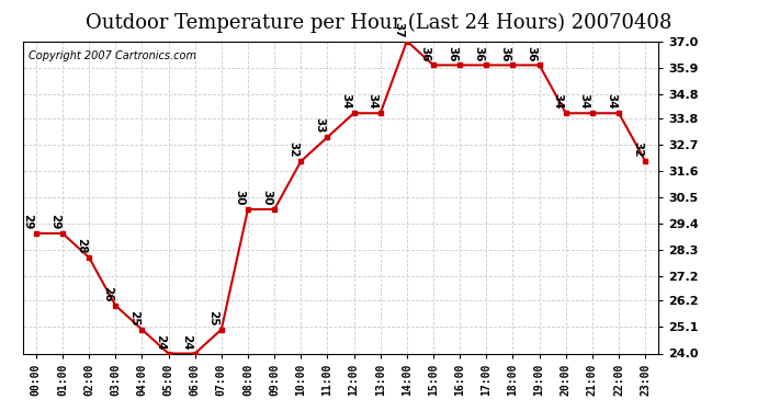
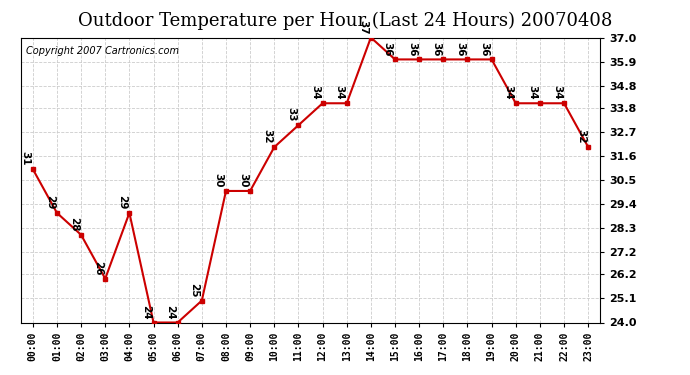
00:00: 29 -> 31
04:00: 25 -> 29
